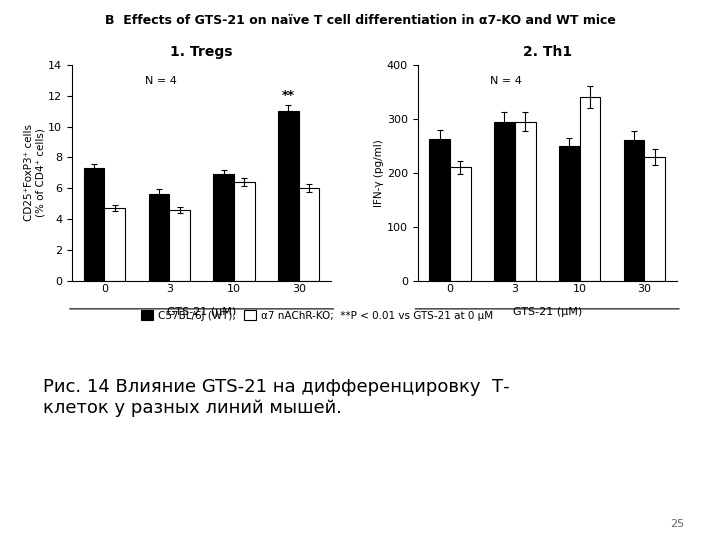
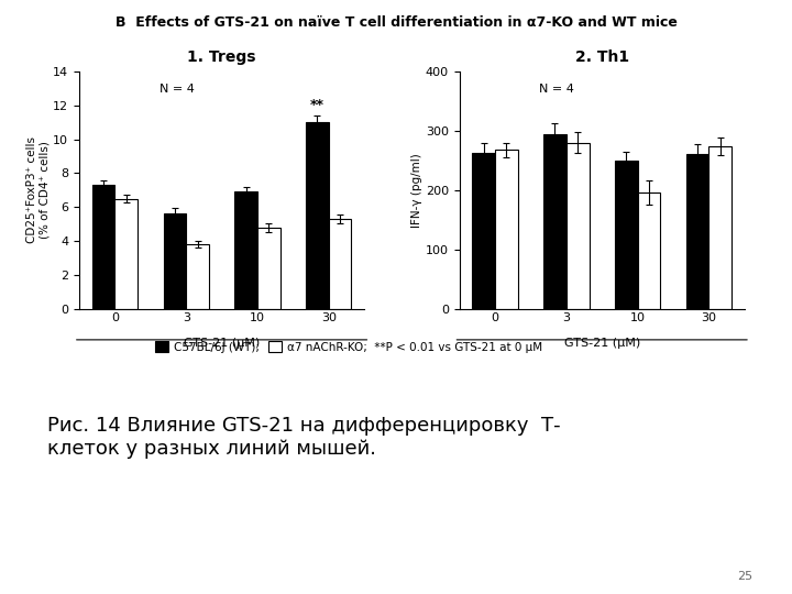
1. Tregs/α7 nAChR-KO; **P < 0.01 vs GTS-21 at 0 μM/0: 4.7 -> 6.5
1. Tregs/α7 nAChR-KO; **P < 0.01 vs GTS-21 at 0 μM/3: 4.6 -> 3.8
1. Tregs/α7 nAChR-KO; **P < 0.01 vs GTS-21 at 0 μM/10: 6.4 -> 4.8
1. Tregs/α7 nAChR-KO; **P < 0.01 vs GTS-21 at 0 μM/30: 6.0 -> 5.3
2. Th1/α7 nAChR-KO; **P < 0.01 vs GTS-21 at 0 μM/0: 210 -> 268
2. Th1/α7 nAChR-KO; **P < 0.01 vs GTS-21 at 0 μM/3: 295 -> 280
2. Th1/α7 nAChR-KO; **P < 0.01 vs GTS-21 at 0 μM/10: 340 -> 196
2. Th1/α7 nAChR-KO; **P < 0.01 vs GTS-21 at 0 μM/30: 230 -> 274
